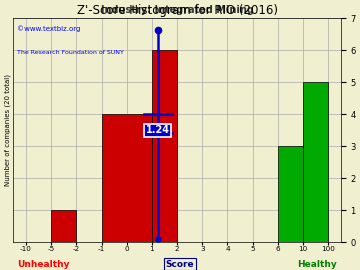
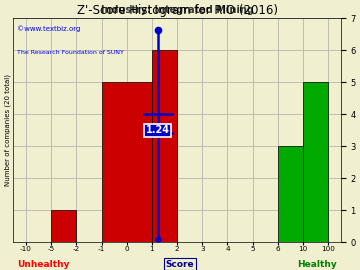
0: 4 -> 5
